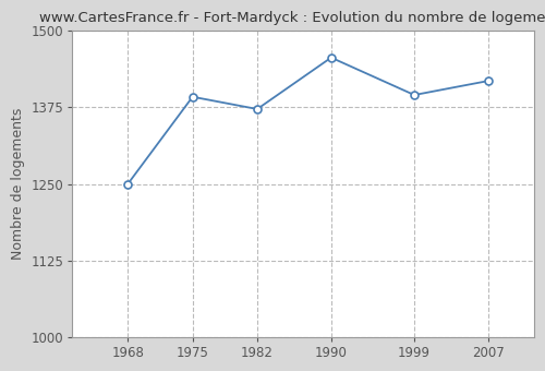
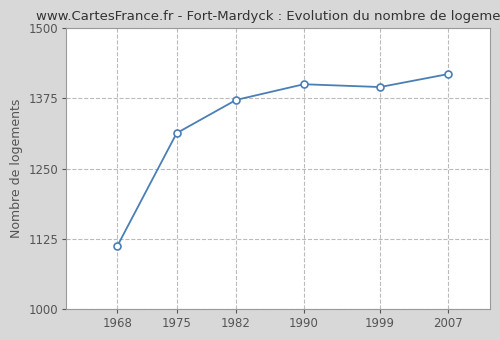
1968: 1250 -> 1112
1975: 1392 -> 1313
1990: 1456 -> 1400
